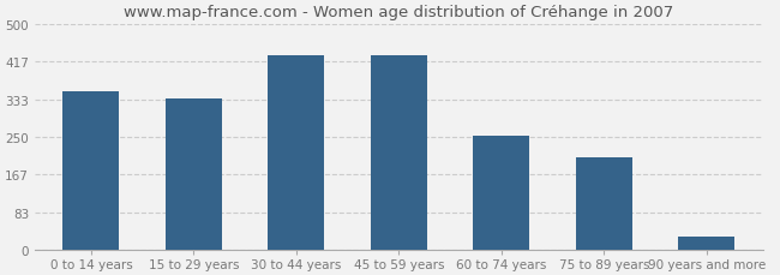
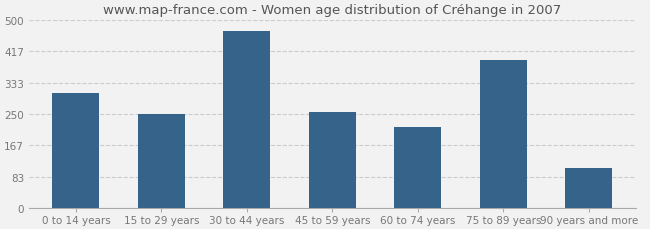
0 to 14 years: 352 -> 305
15 to 29 years: 335 -> 250
30 to 44 years: 430 -> 470
45 to 59 years: 432 -> 255
60 to 74 years: 252 -> 215
75 to 89 years: 205 -> 395
90 years and more: 28 -> 105
